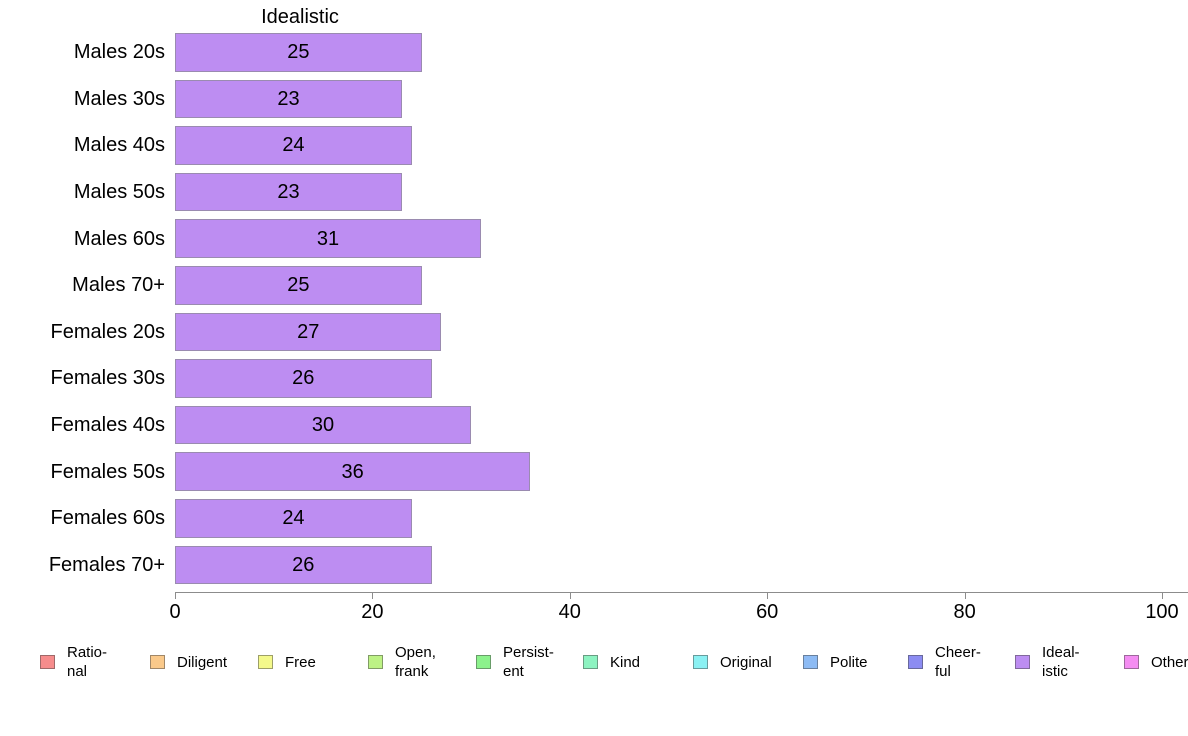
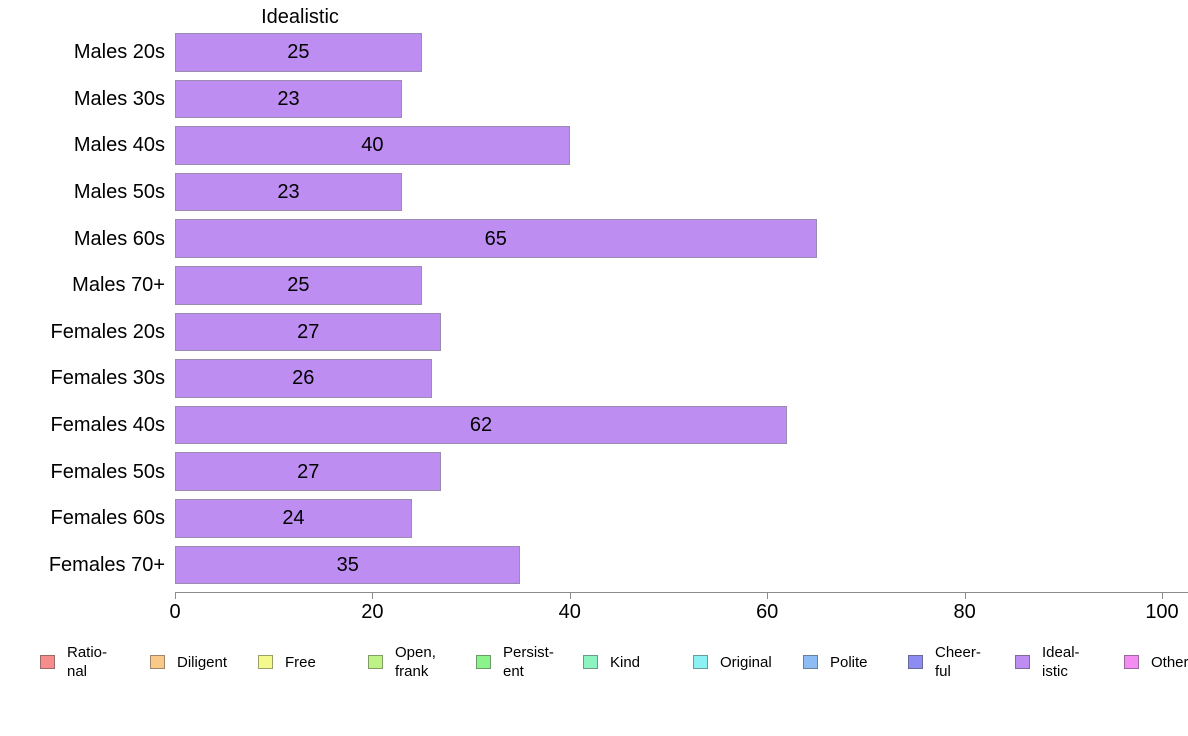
Males 40s: 24 -> 40
Males 60s: 31 -> 65
Females 40s: 30 -> 62
Females 50s: 36 -> 27
Females 70+: 26 -> 35
